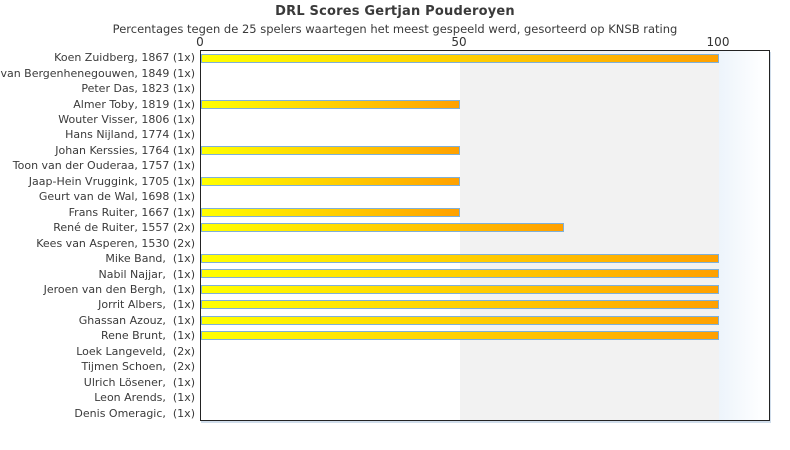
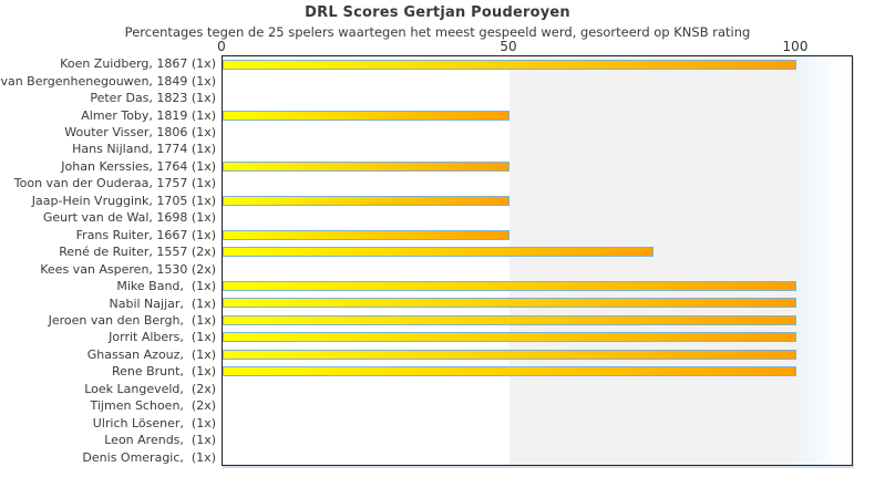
René de Ruiter, 1557 (2x): 70 -> 75
